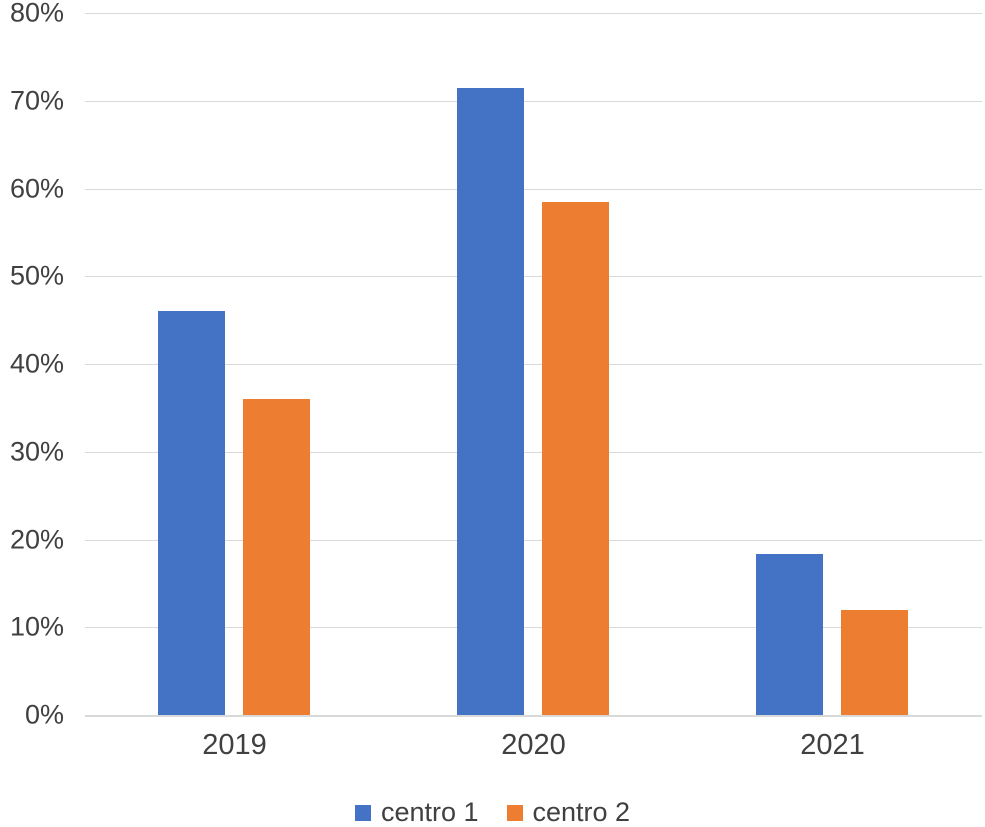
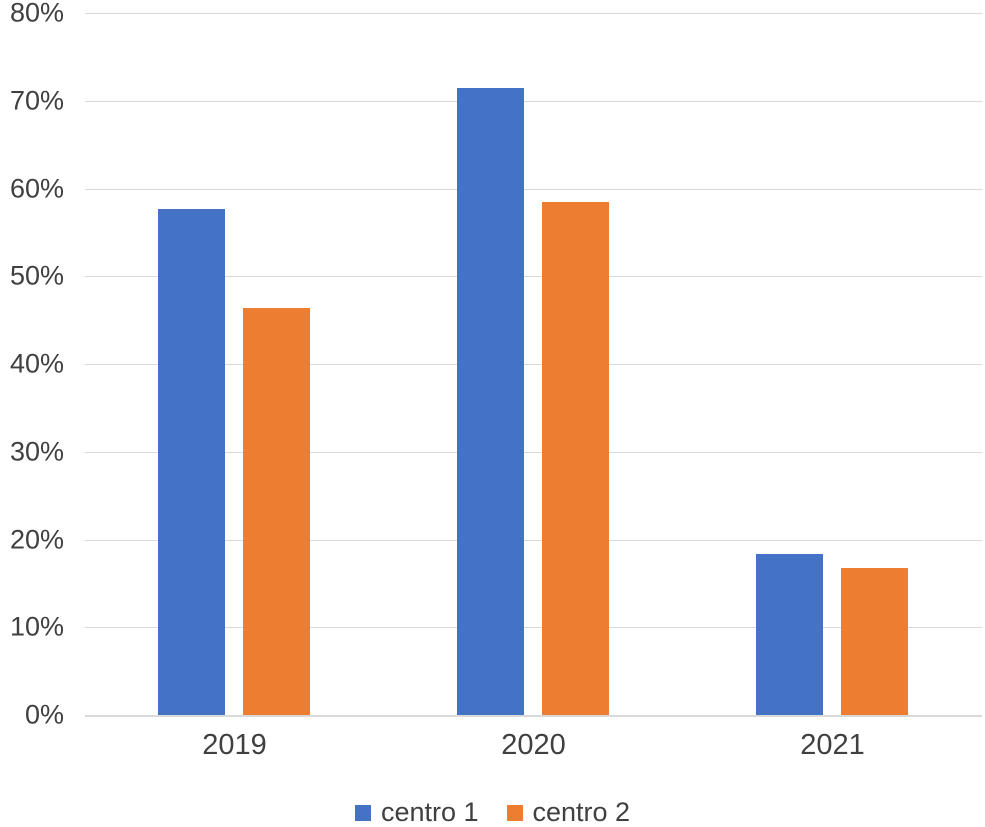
centro 1/2019: 46% -> 58%
centro 2/2019: 36% -> 46%
centro 2/2021: 12% -> 17%
